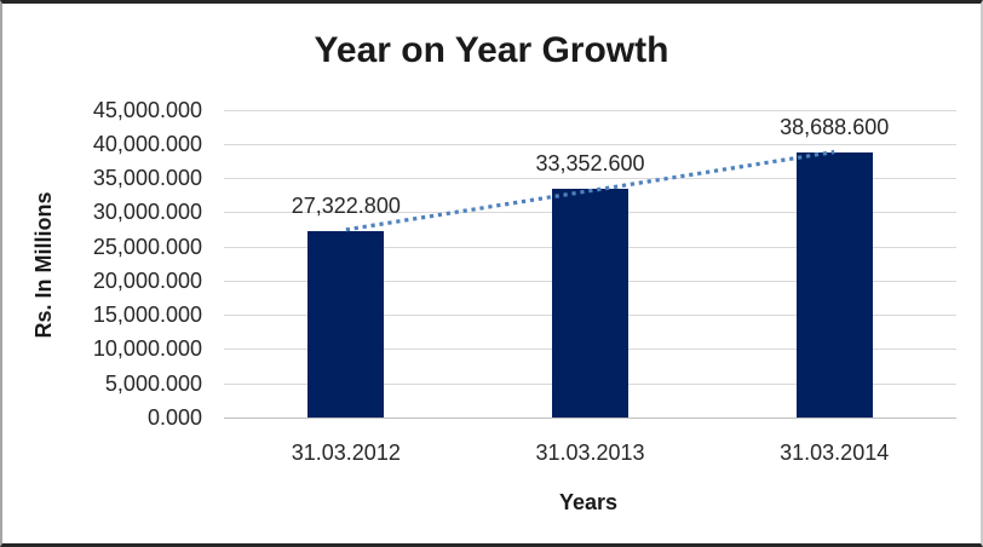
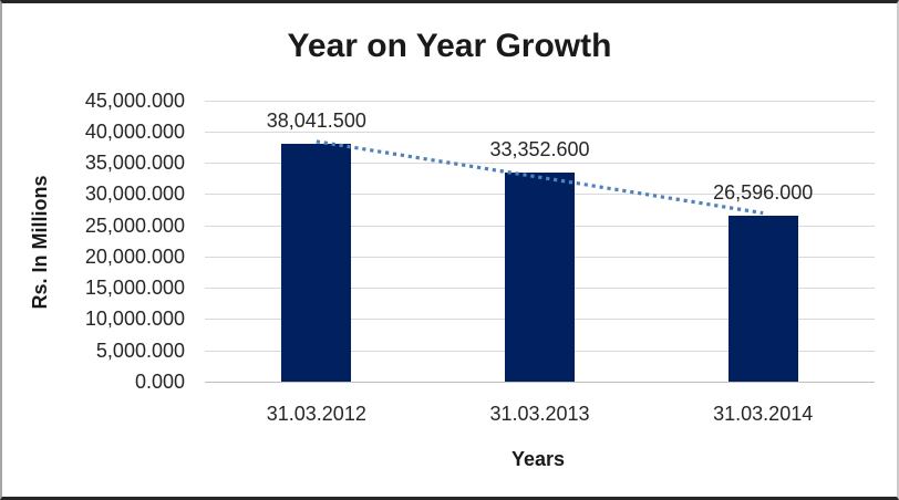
31.03.2012: 27,322.800 -> 38,041.500
31.03.2014: 38,688.600 -> 26,596.000
